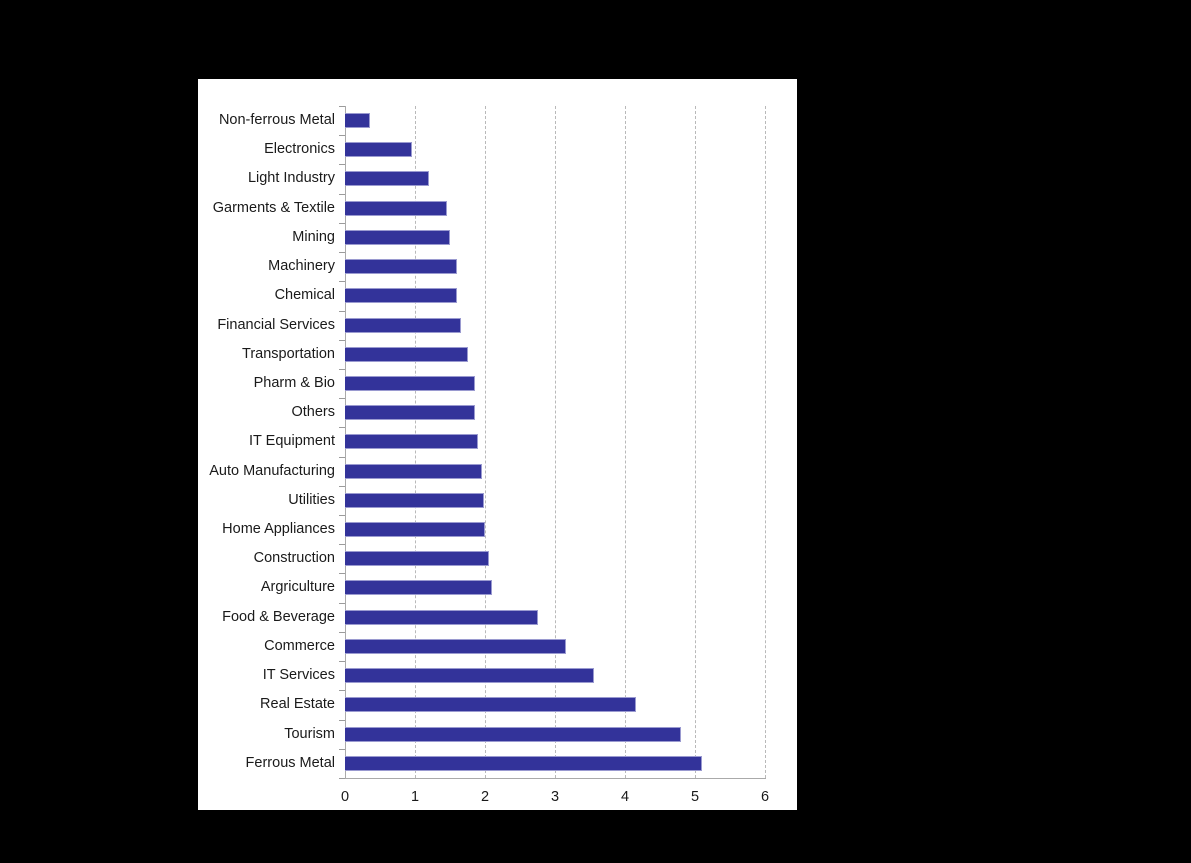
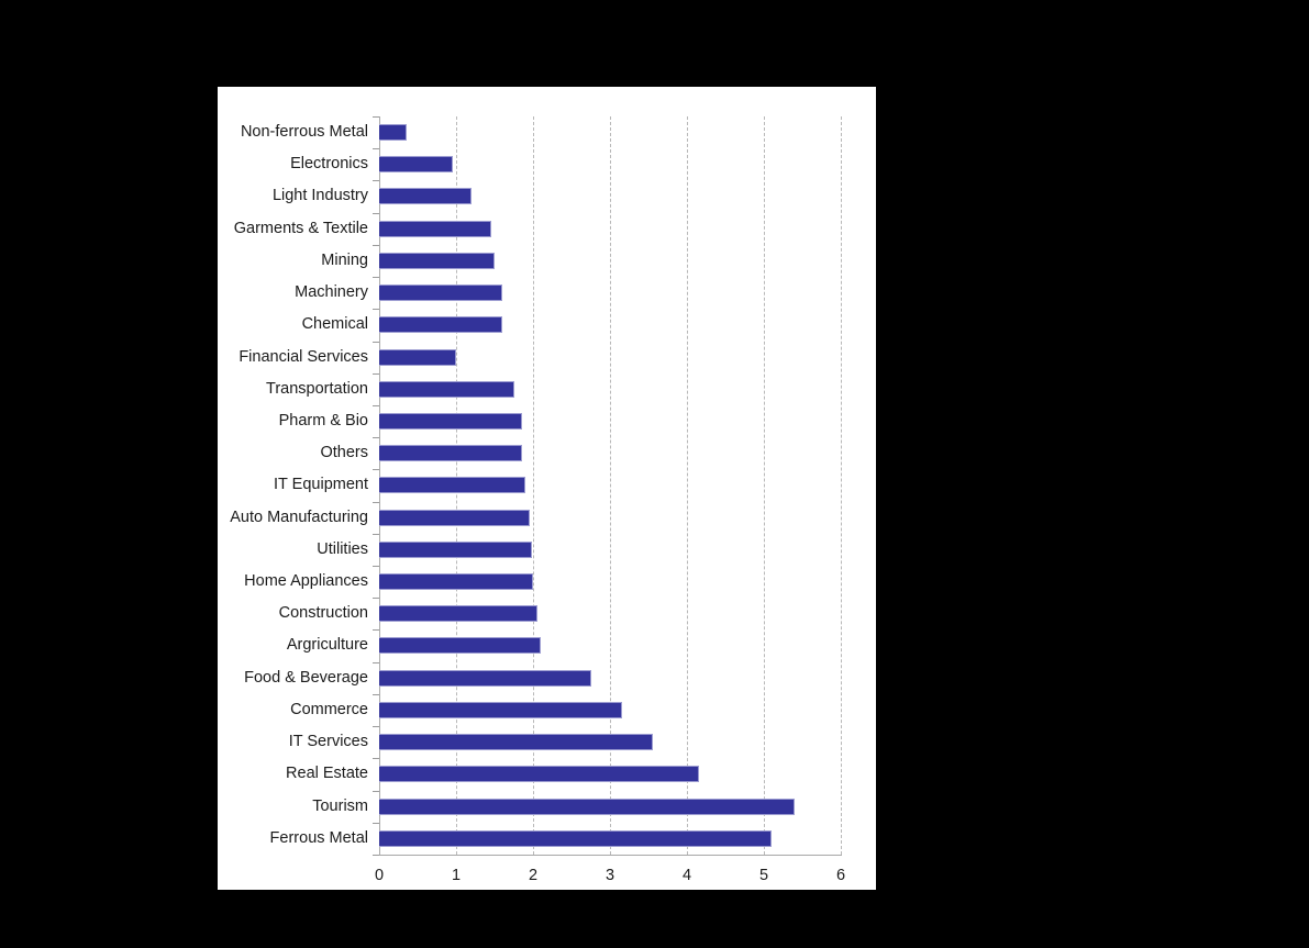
Financial Services: 1.6 -> 1.0
Tourism: 4.8 -> 5.4
